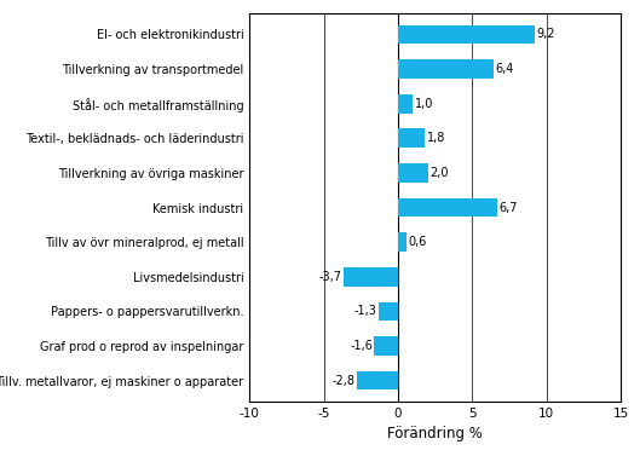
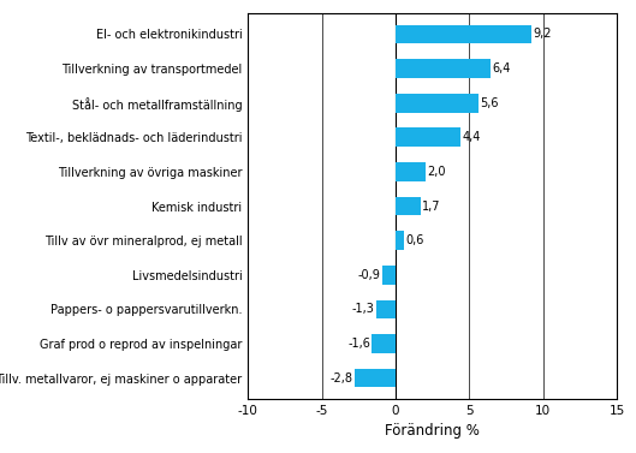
Stål- och metallframställning: 1,0 -> 5,6
Textil-, beklädnads- och läderindustri: 1,8 -> 4,4
Kemisk industri: 6,7 -> 1,7
Livsmedelsindustri: -3,7 -> -0,9
